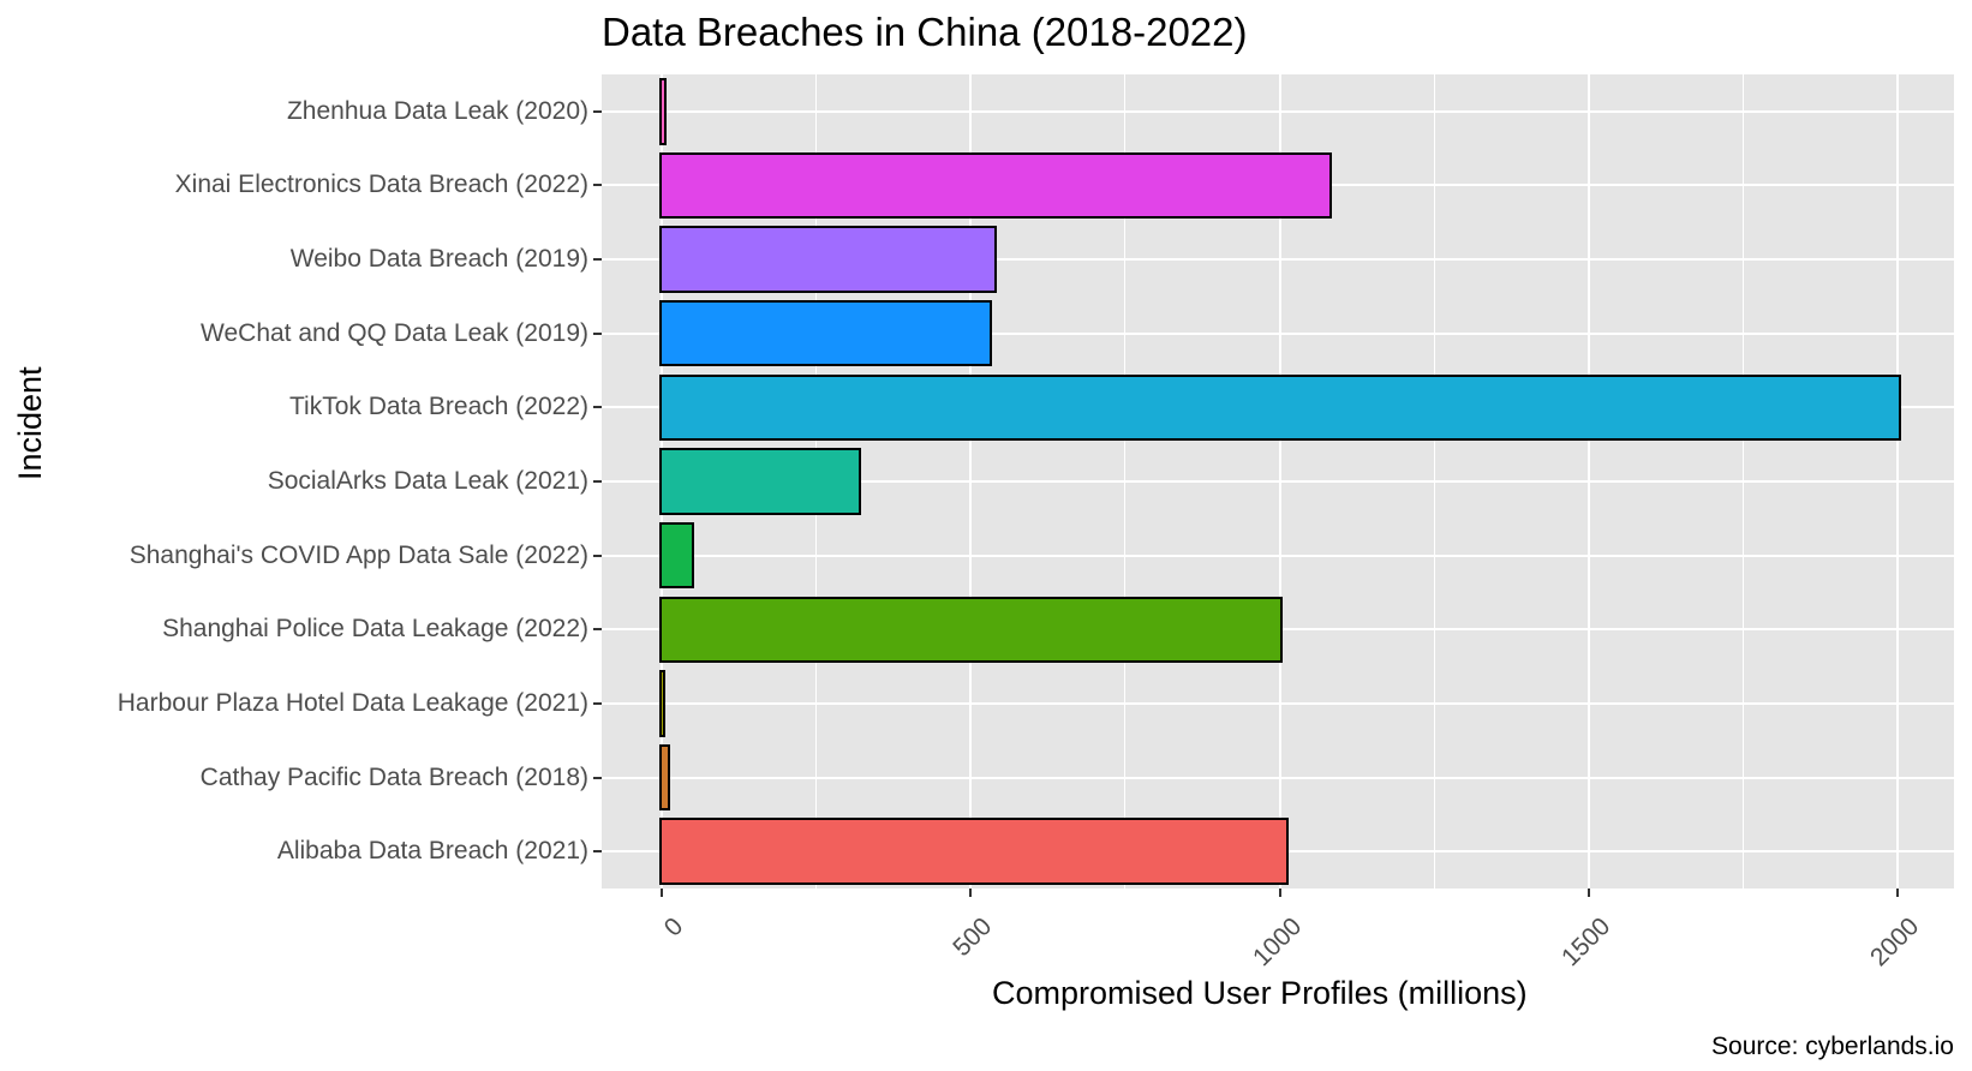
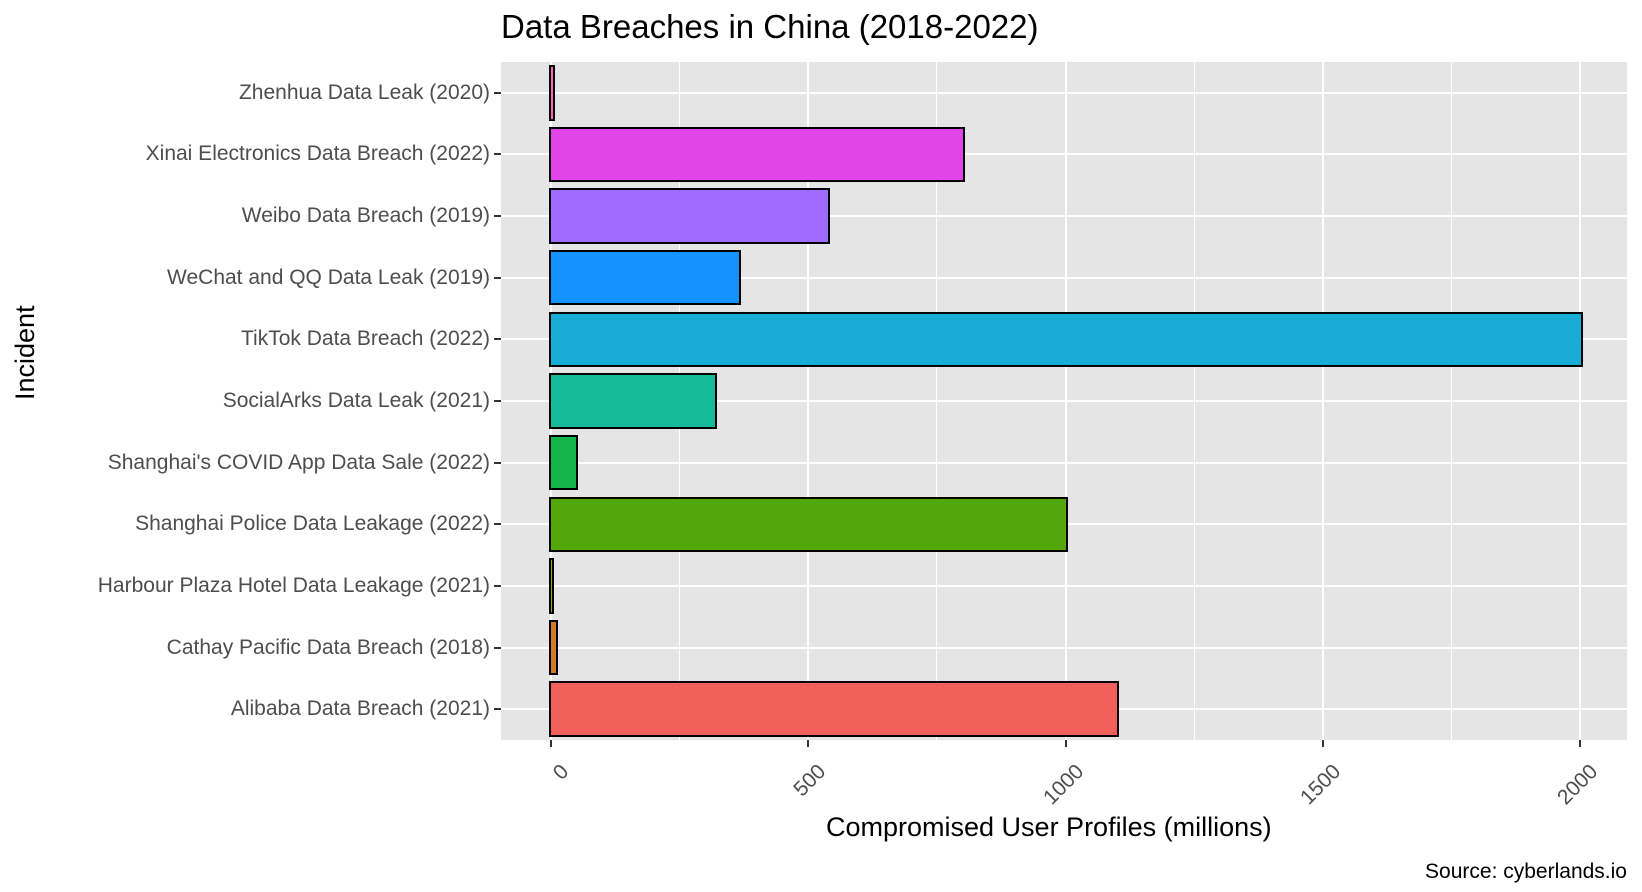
Xinai Electronics Data Breach (2022): 1080 -> 800
WeChat and QQ Data Leak (2019): 530 -> 360
Alibaba Data Breach (2021): 1010 -> 1100
